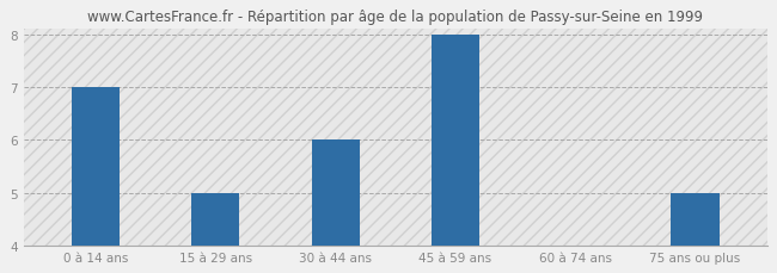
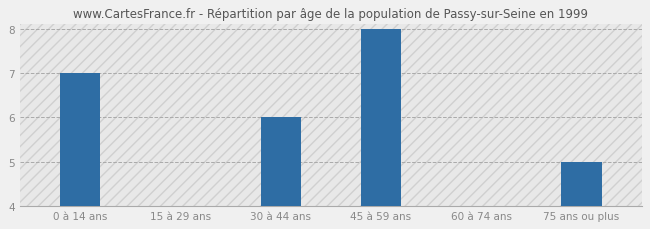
15 à 29 ans: 5 -> 4
